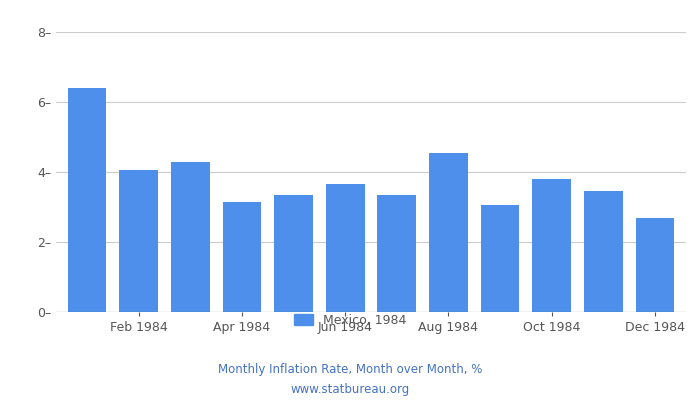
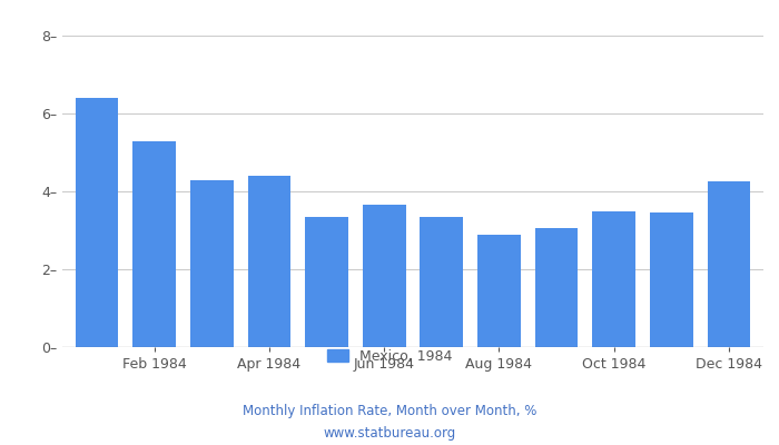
Feb 1984: 4.05– -> 5.30–
Apr 1984: 3.15– -> 4.40–
Aug 1984: 4.55– -> 2.90–
Oct 1984: 3.80– -> 3.50–
Dec 1984: 2.70– -> 4.25–
